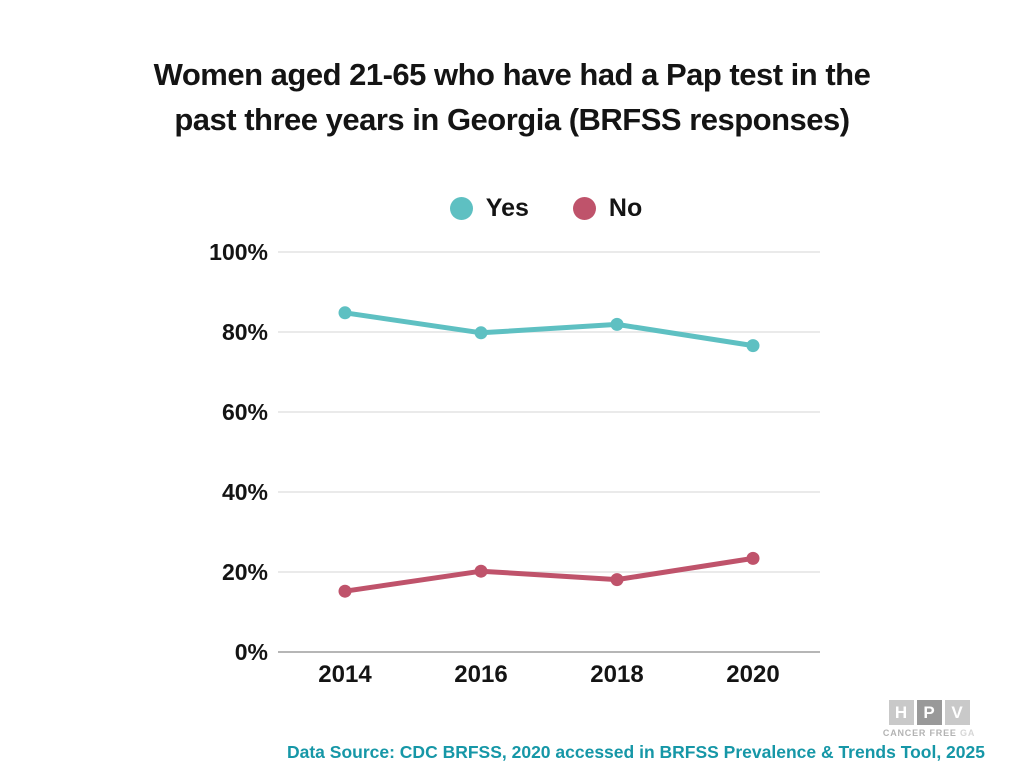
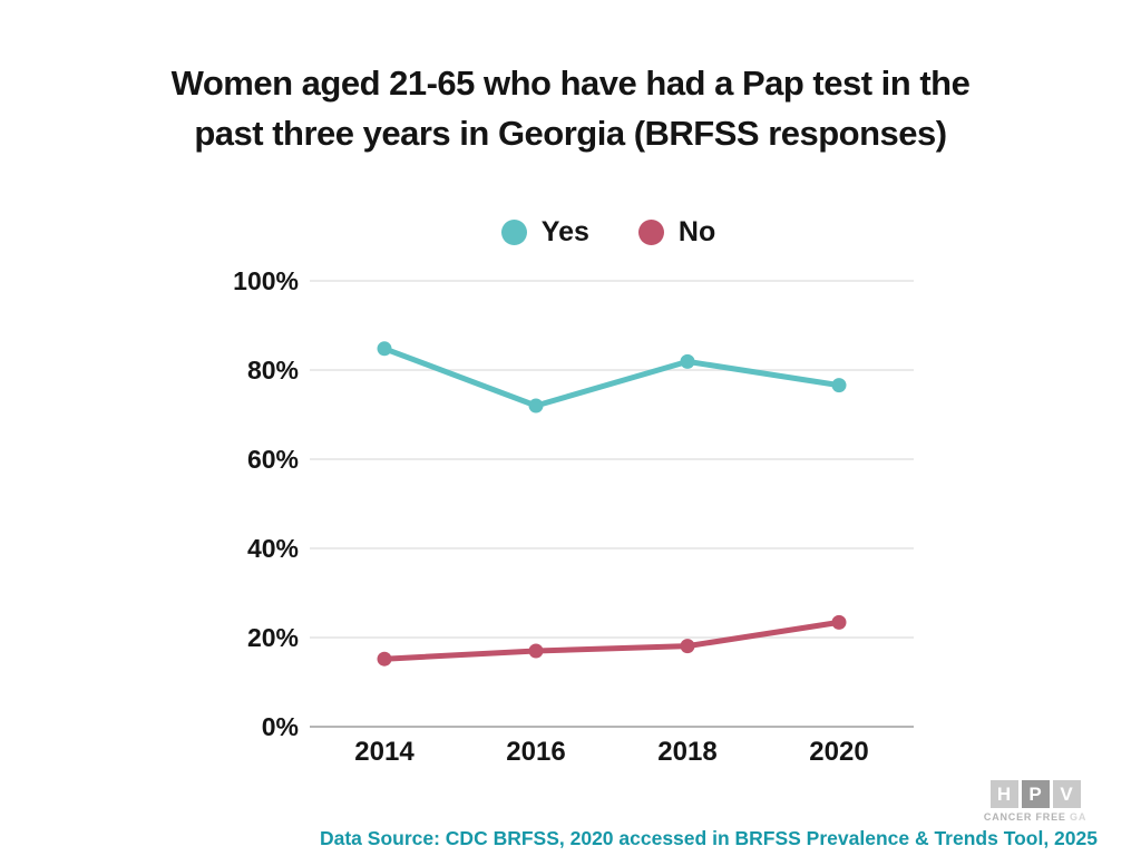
Yes/2016: 80% -> 72%
No/2016: 20% -> 17%
